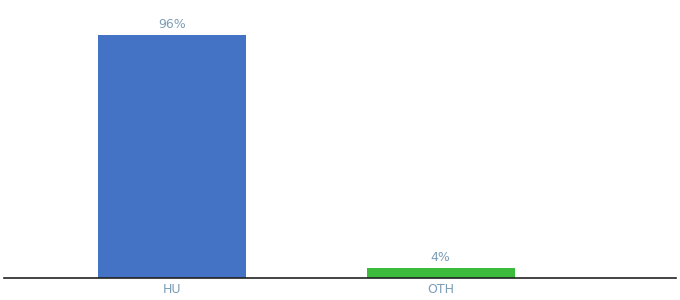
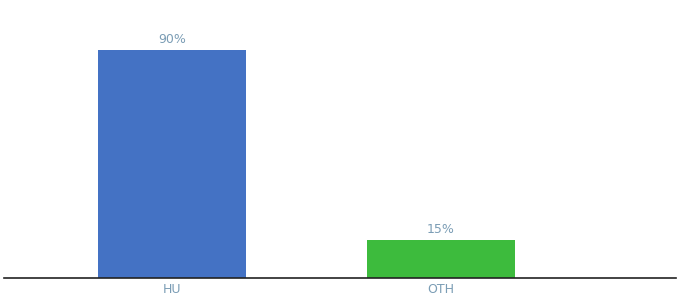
HU: 96% -> 90%
OTH: 4% -> 15%
